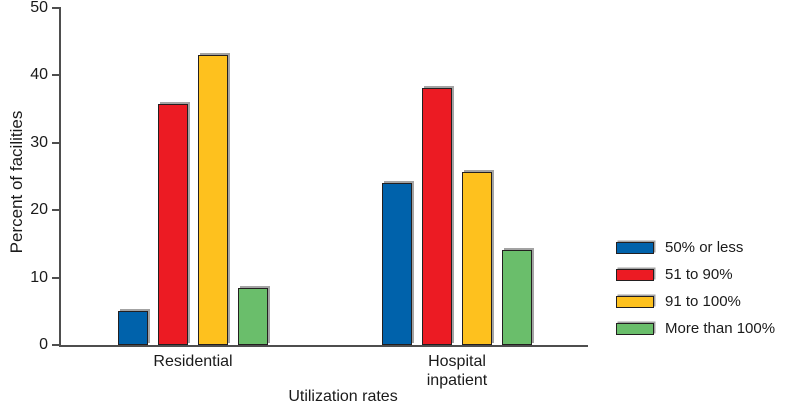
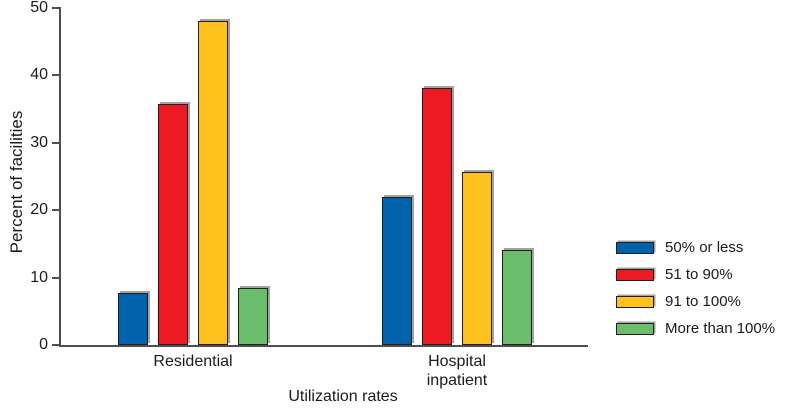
50% or less/Residential: 5 -> 8
91 to 100%/Residential: 43 -> 48
50% or less/Hospital inpatient: 24 -> 22
